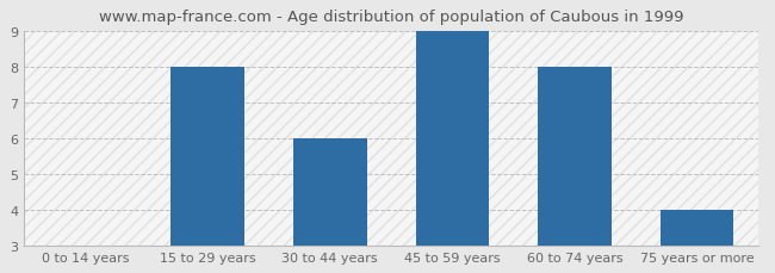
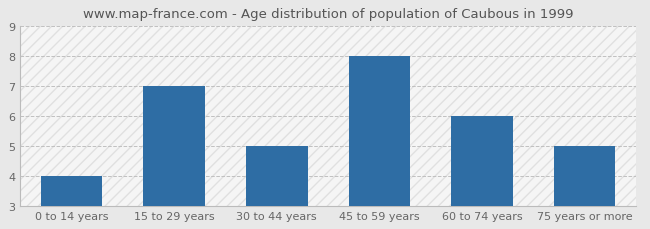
0 to 14 years: 3 -> 4
15 to 29 years: 8 -> 7
30 to 44 years: 6 -> 5
45 to 59 years: 9 -> 8
60 to 74 years: 8 -> 6
75 years or more: 4 -> 5
